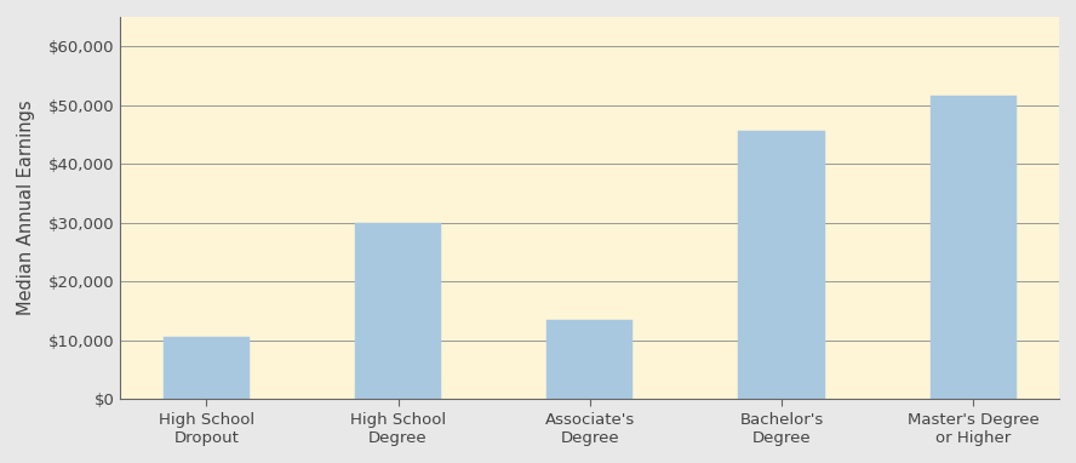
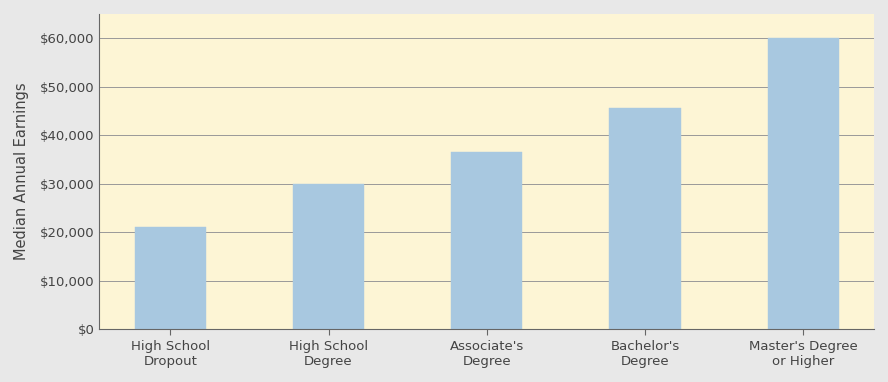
High School Dropout: $10,500 -> $21,000
Associate's Degree: $13,500 -> $36,500
Master's Degree or Higher: $51,500 -> $60,000
